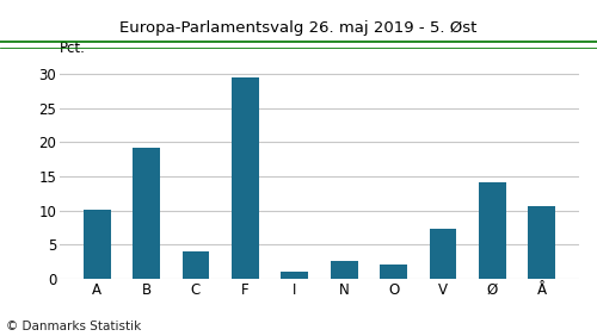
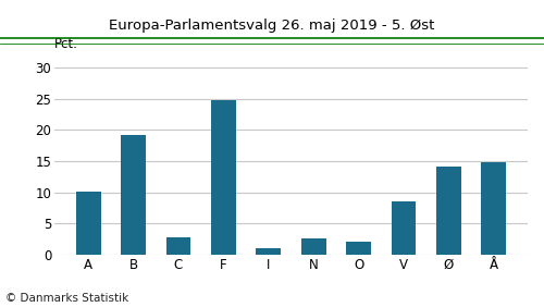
C: 4.1 -> 2.8
F: 29.5 -> 24.8
V: 7.3 -> 8.6
Å: 10.6 -> 14.8
